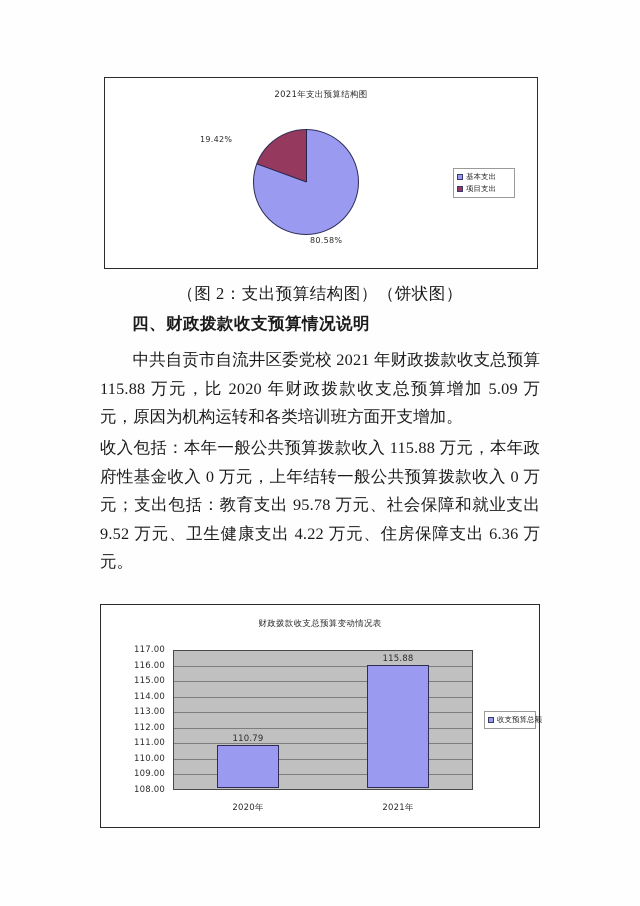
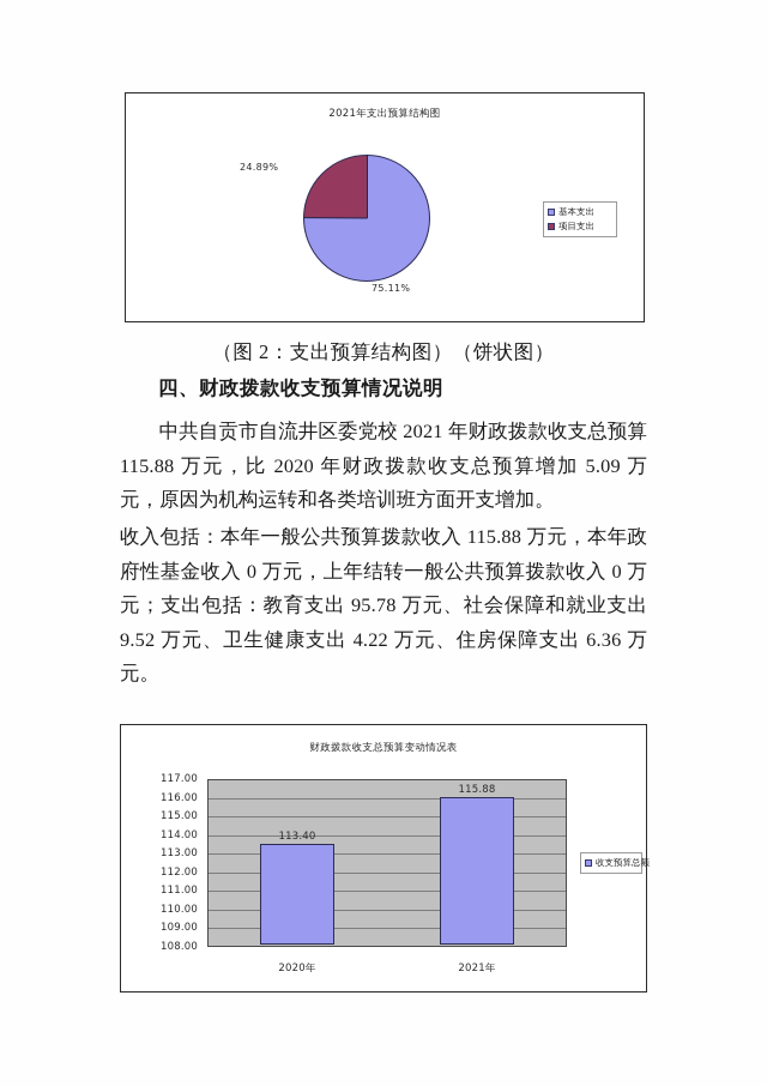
2021年支出预算结构图/基本支出: 80.58% -> 75.11%
2021年支出预算结构图/项目支出: 19.42% -> 24.89%
财政拨款收支总预算变动情况表/2020年: 110.79 -> 113.40
